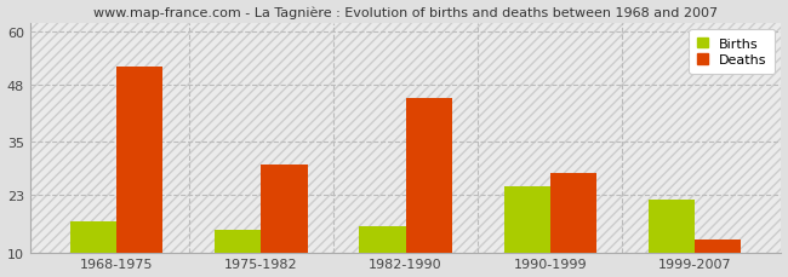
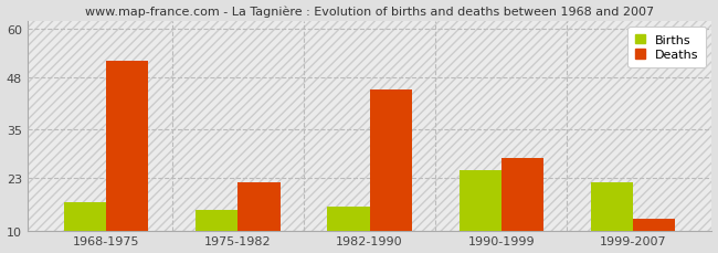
Deaths/1975-1982: 30 -> 22
